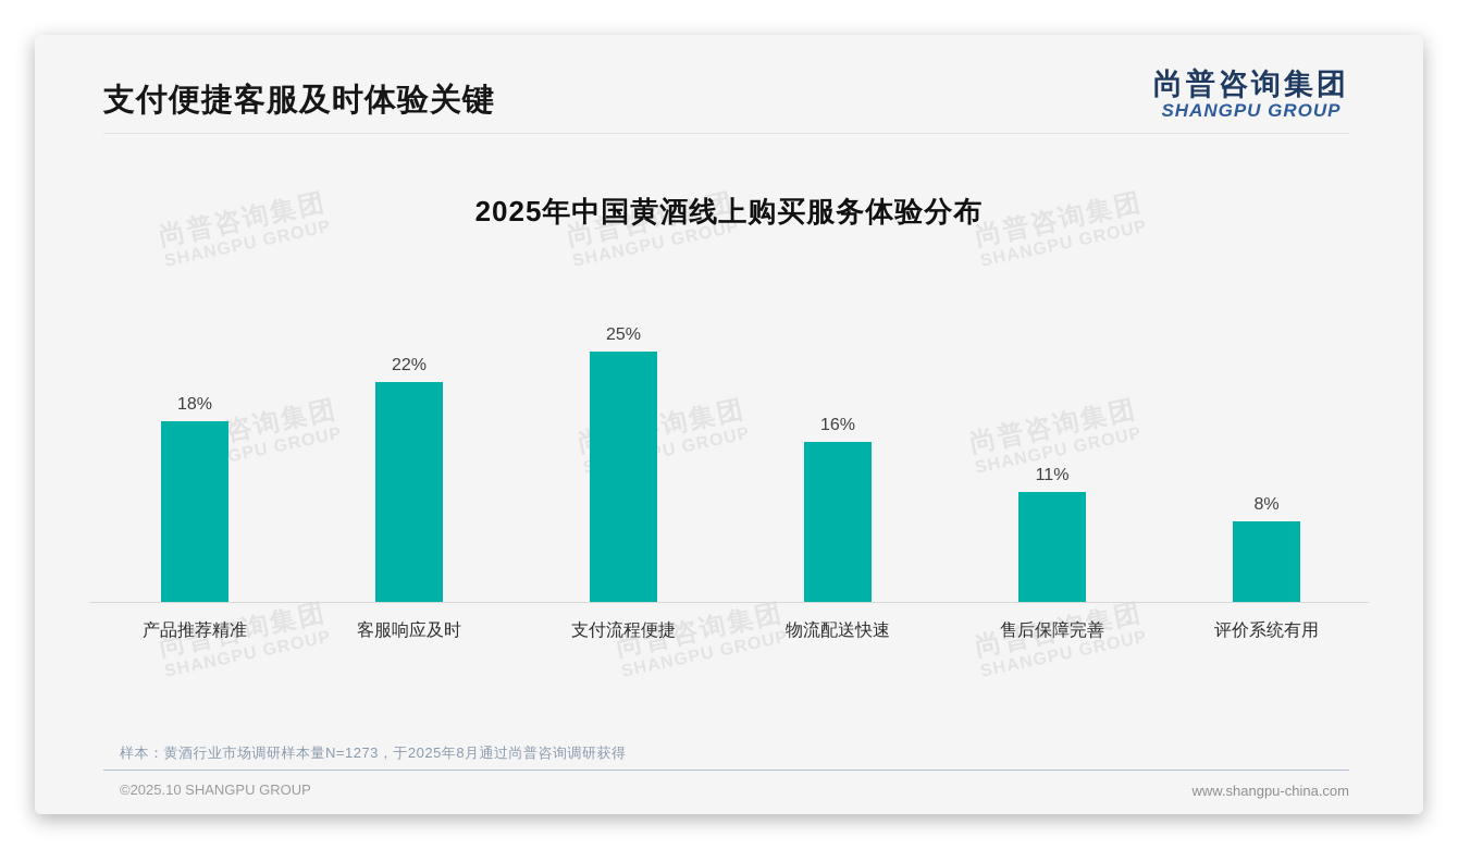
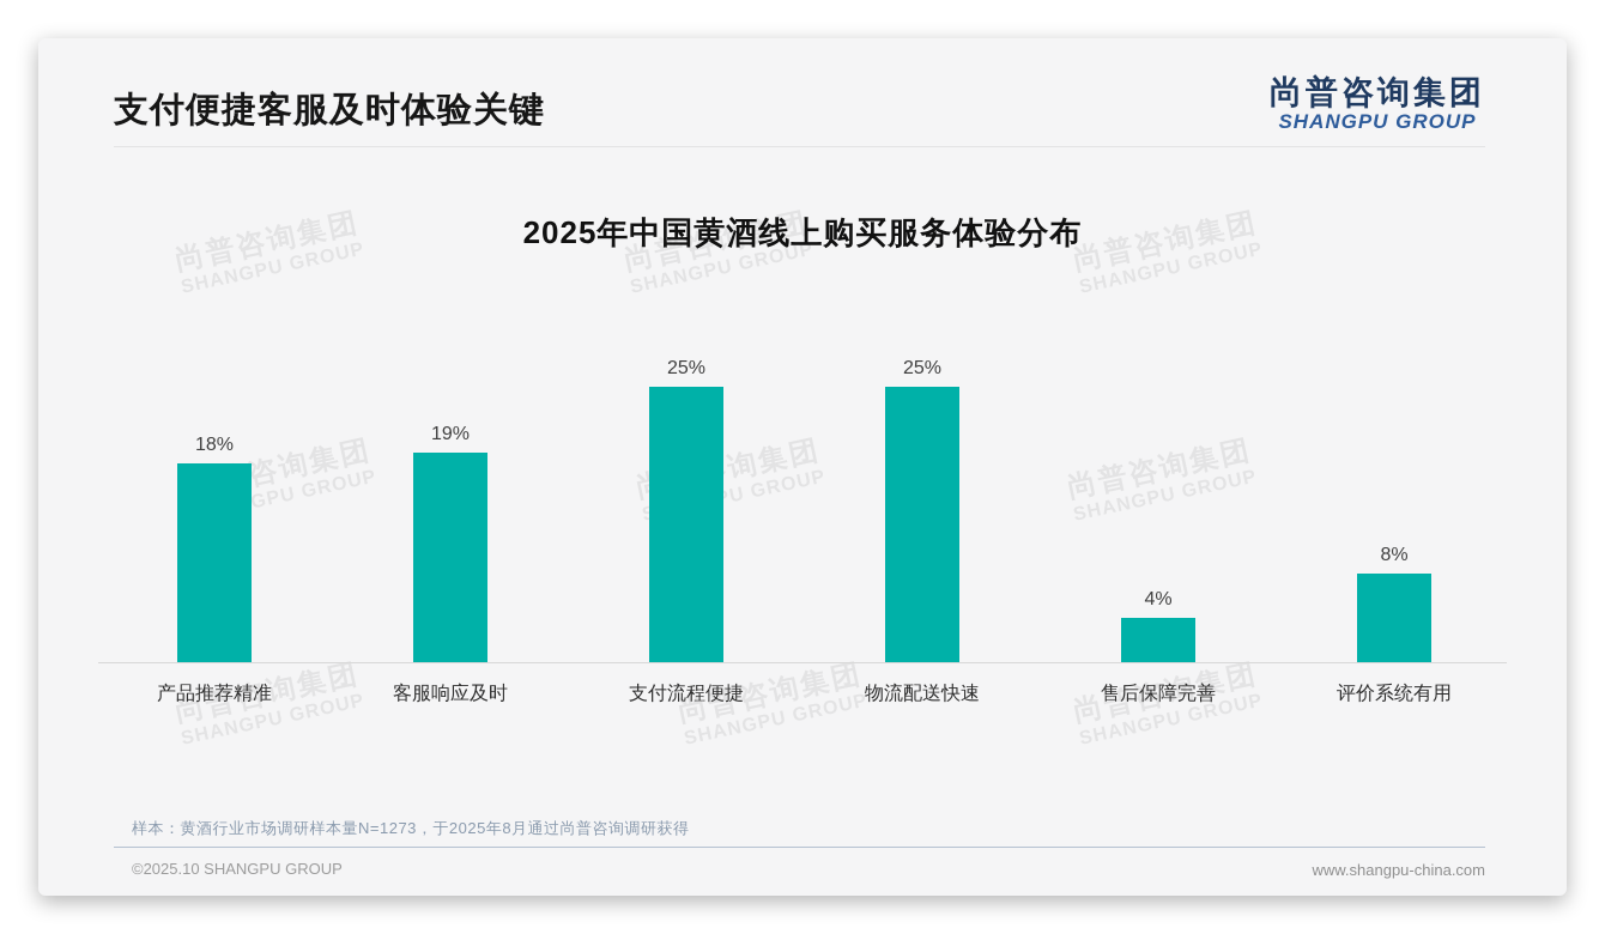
客服响应及时: 22% -> 19%
物流配送快速: 16% -> 25%
售后保障完善: 11% -> 4%
